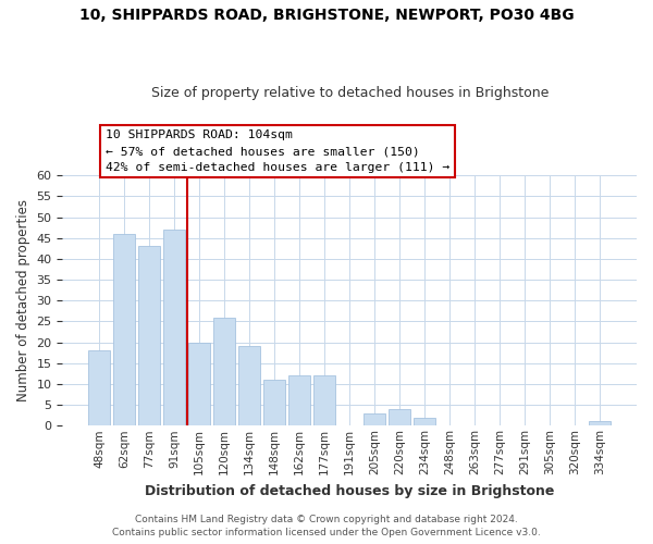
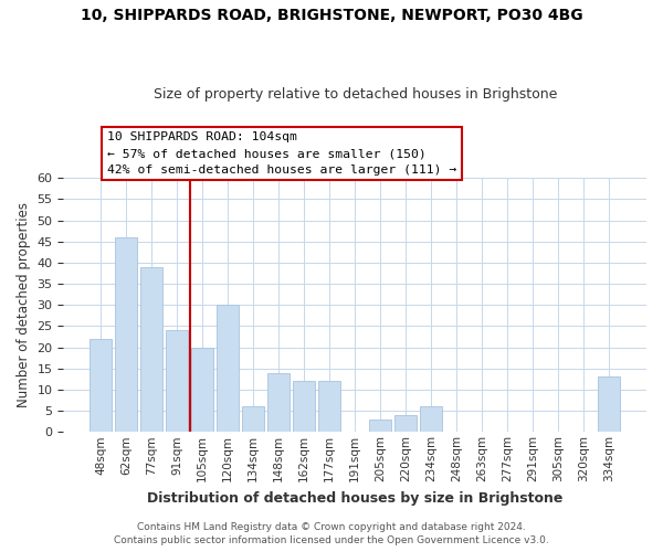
48sqm: 18 -> 22
77sqm: 43 -> 39
91sqm: 47 -> 24
120sqm: 26 -> 30
134sqm: 19 -> 6
148sqm: 11 -> 14
234sqm: 2 -> 6
334sqm: 1 -> 13
